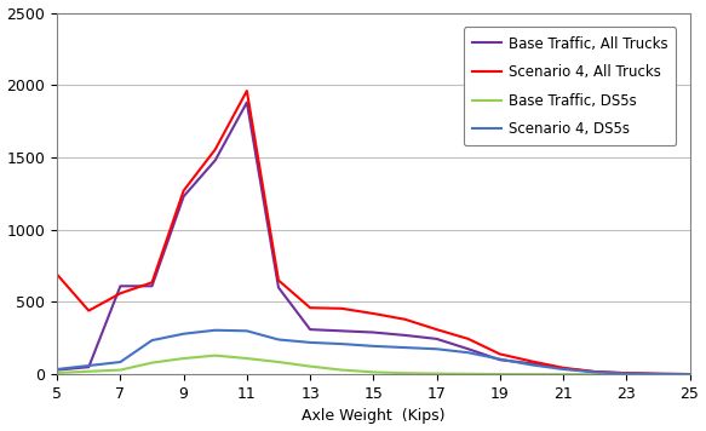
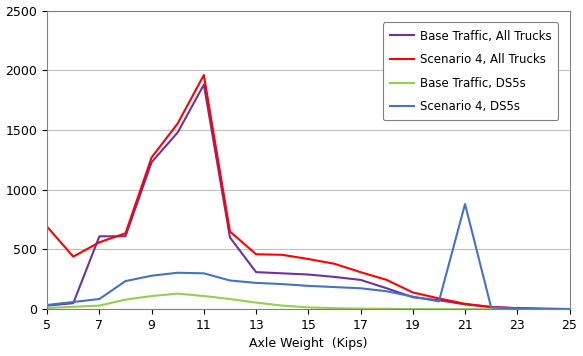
Scenario 4, DS5s/21: 40 -> 880
